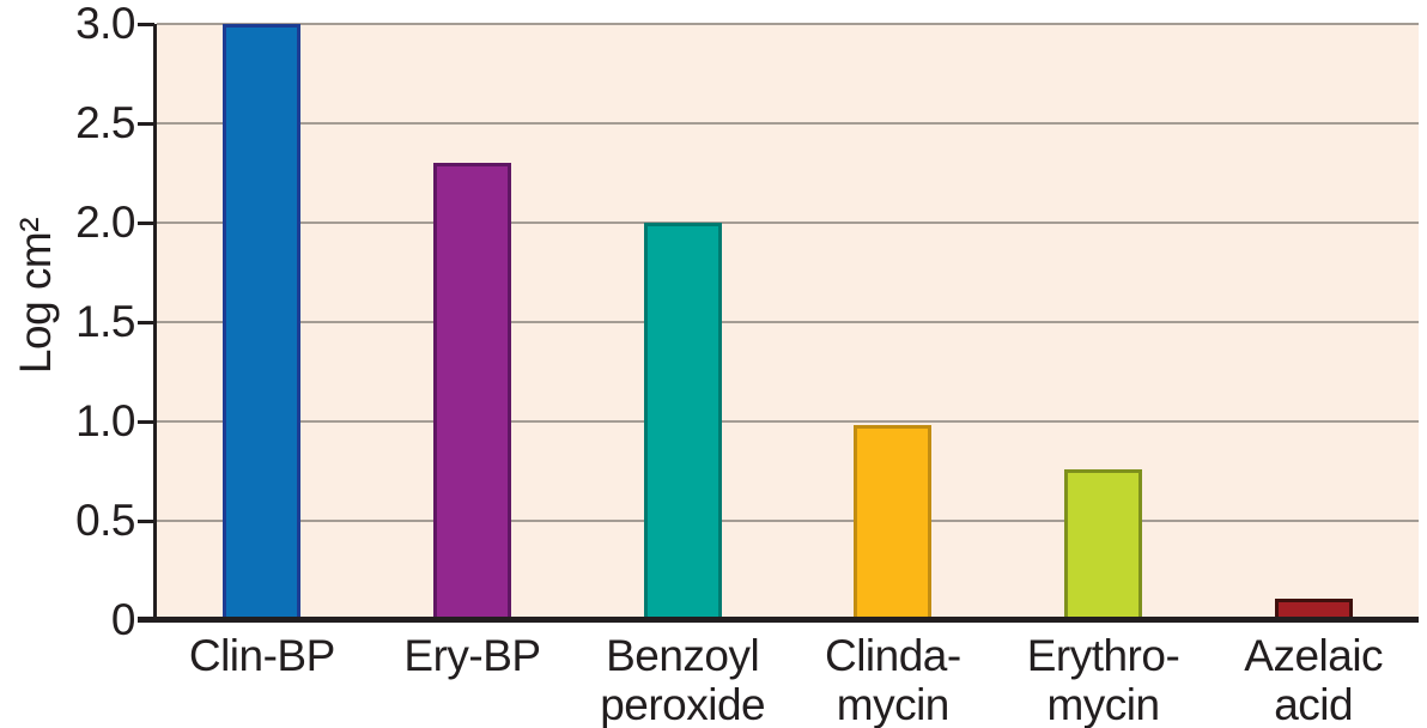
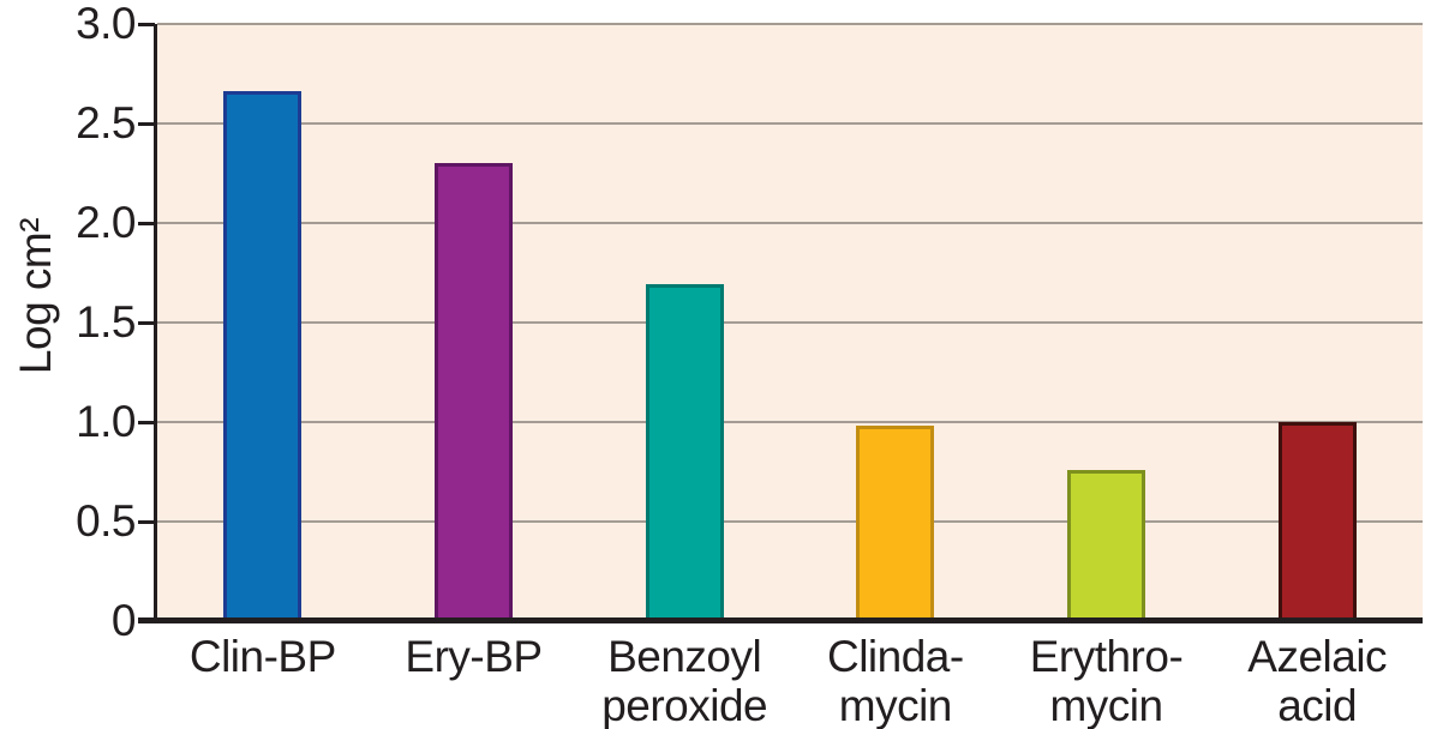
Clin-BP: 3.00 -> 2.66
Benzoyl peroxide: 2.00 -> 1.69
Azelaic acid: 0.11 -> 1.00
